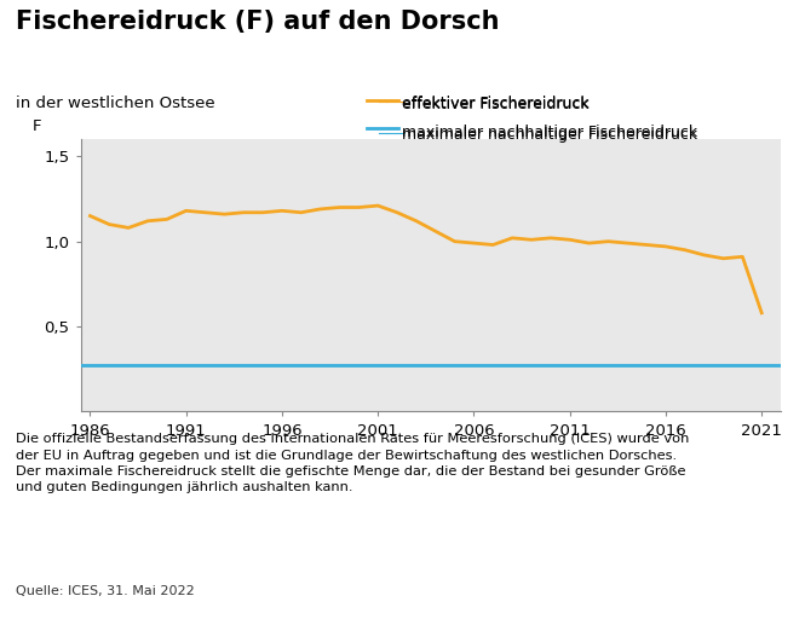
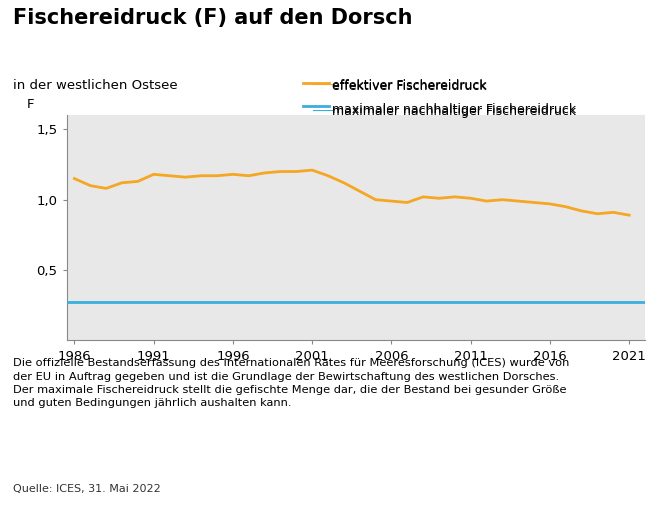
2021: 0,58 -> 0,89
